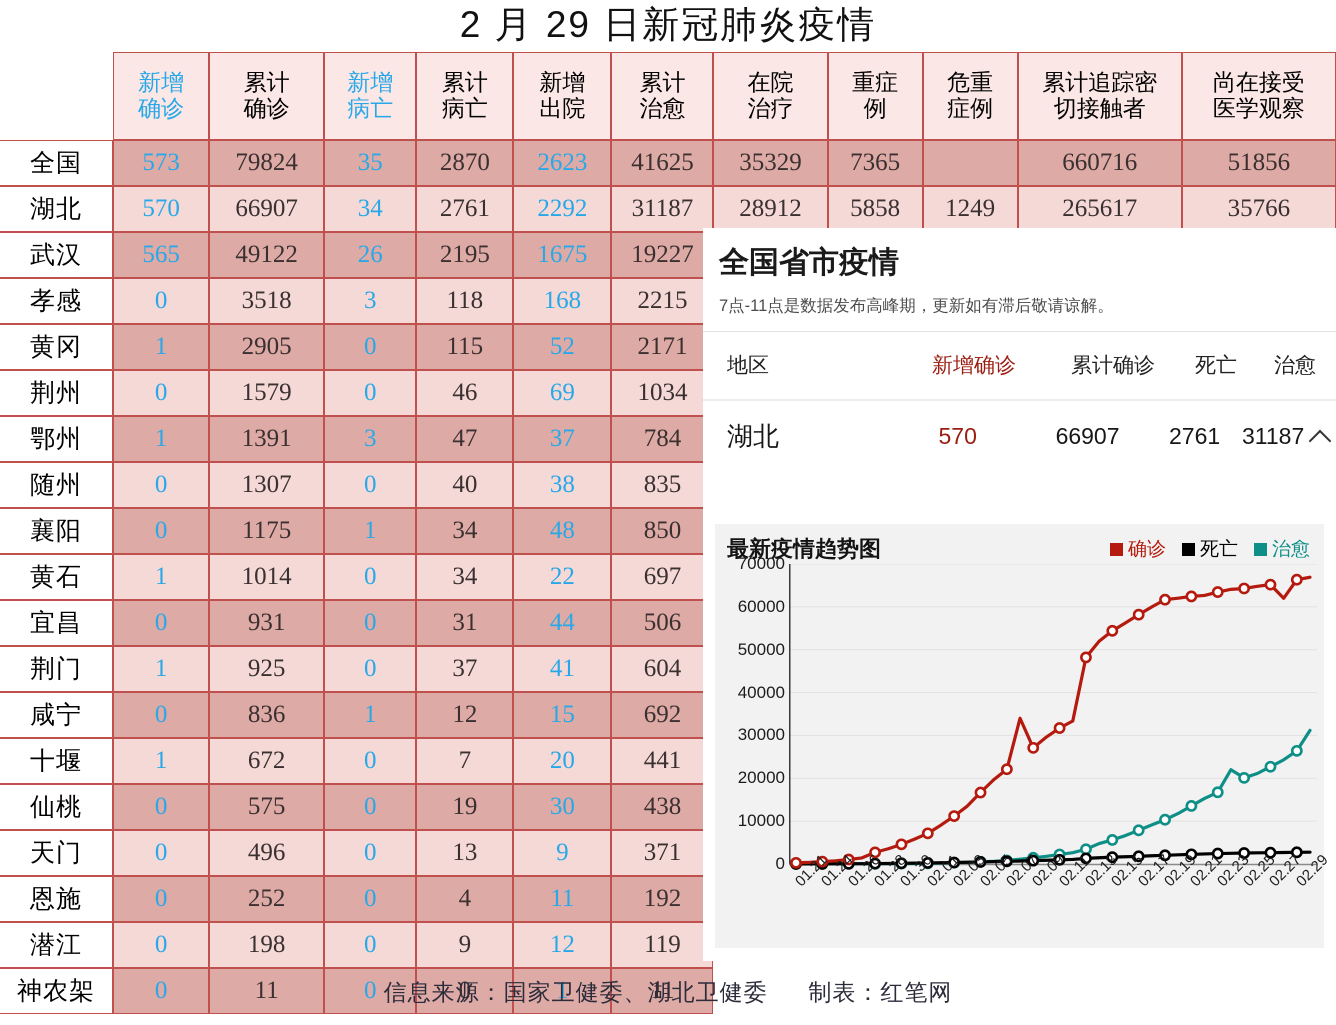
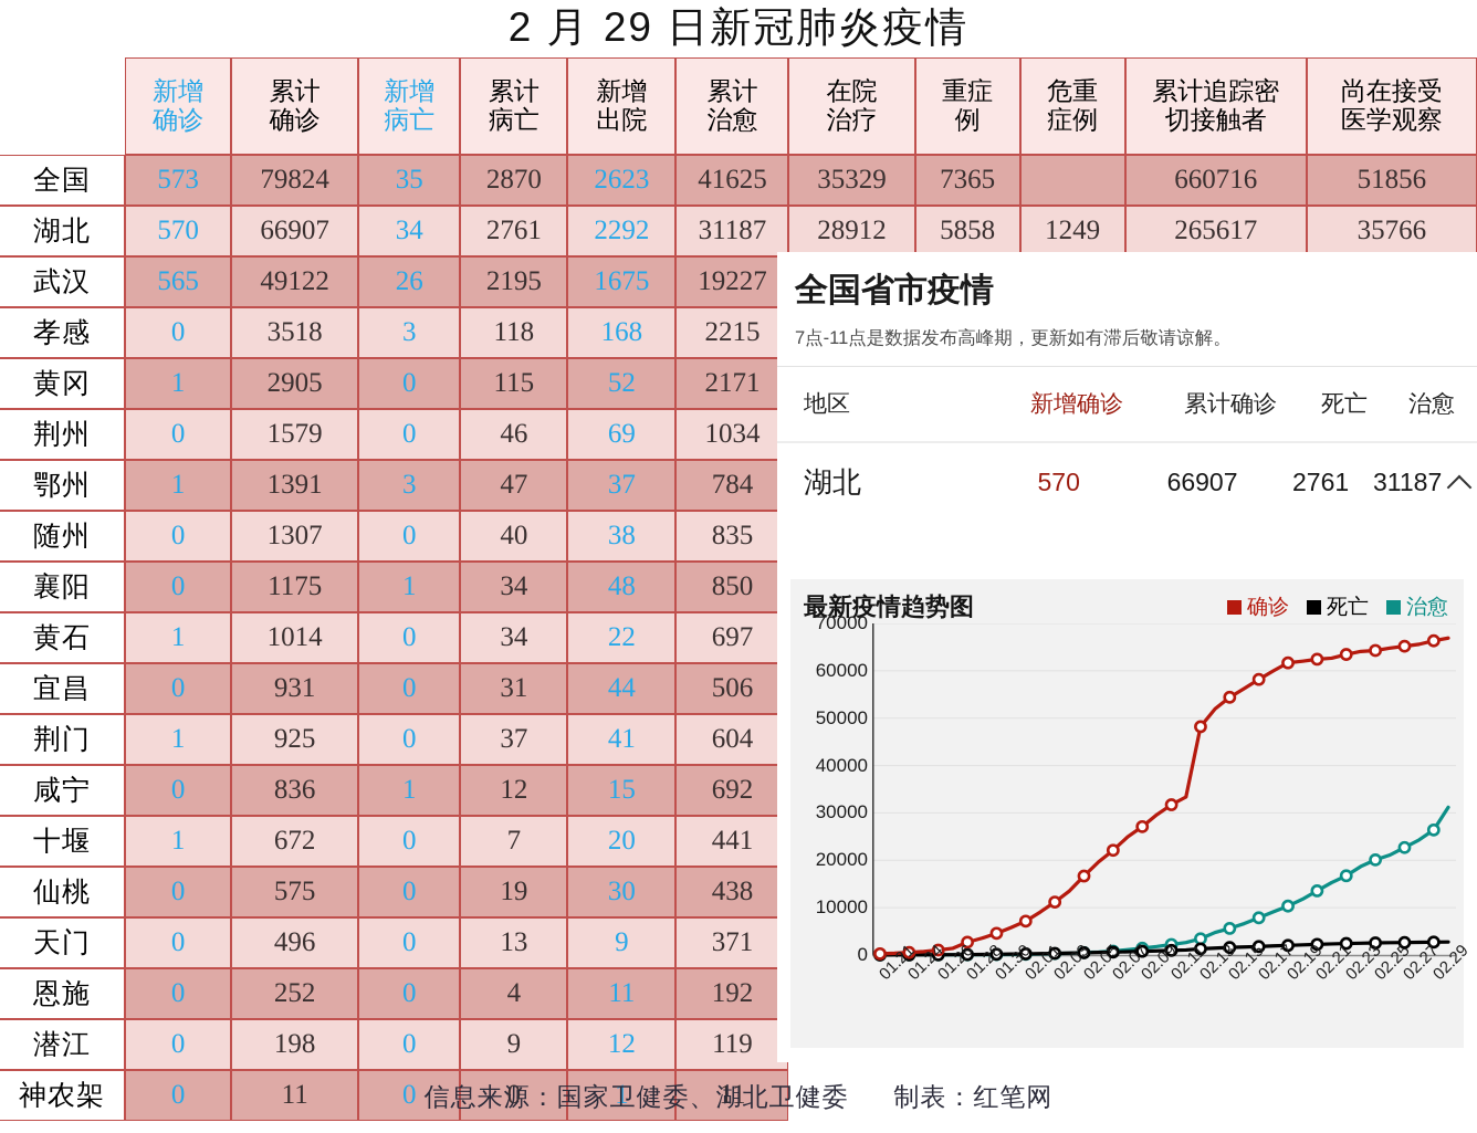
确诊/02.07: 34000 -> 25000
治愈/02.23: 22000 -> 19000
确诊/02.27: 62000 -> 66000
